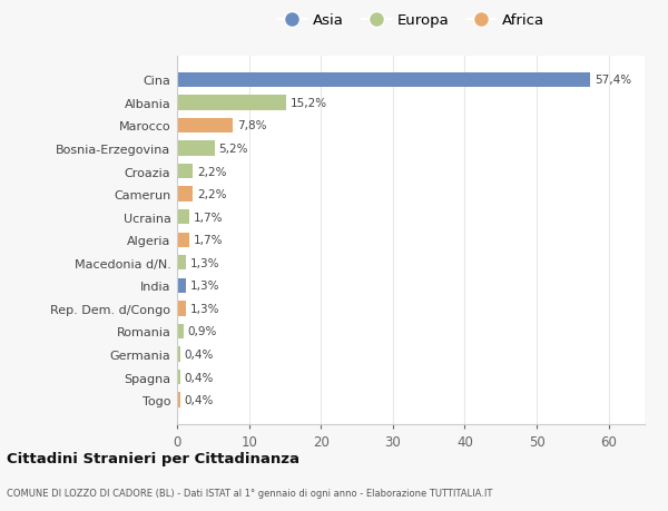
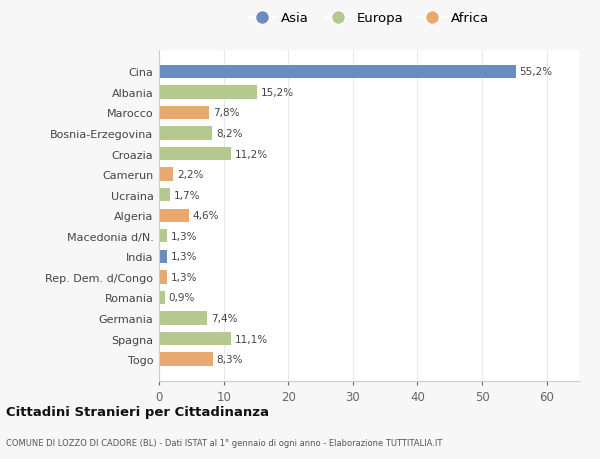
Cina: 57,4% -> 55,2%
Bosnia-Erzegovina: 5,2% -> 8,2%
Croazia: 2,2% -> 11,2%
Algeria: 1,7% -> 4,6%
Germania: 0,4% -> 7,4%
Spagna: 0,4% -> 11,1%
Togo: 0,4% -> 8,3%
